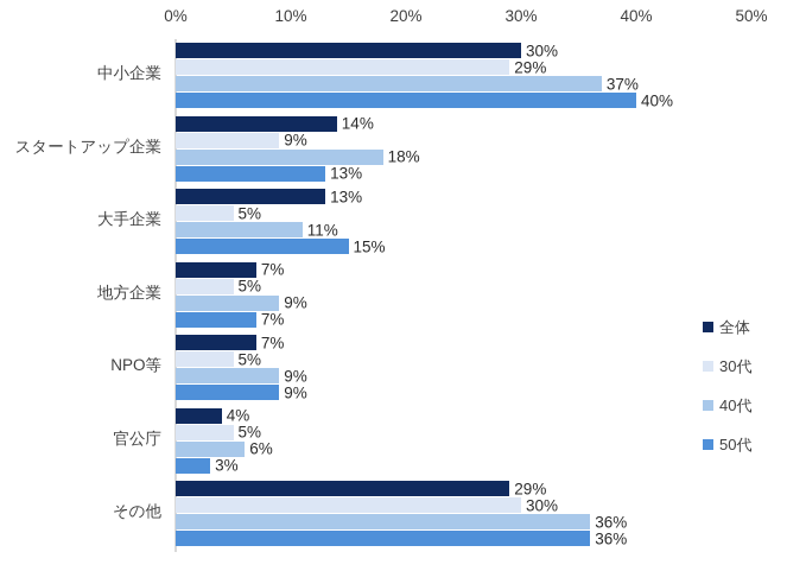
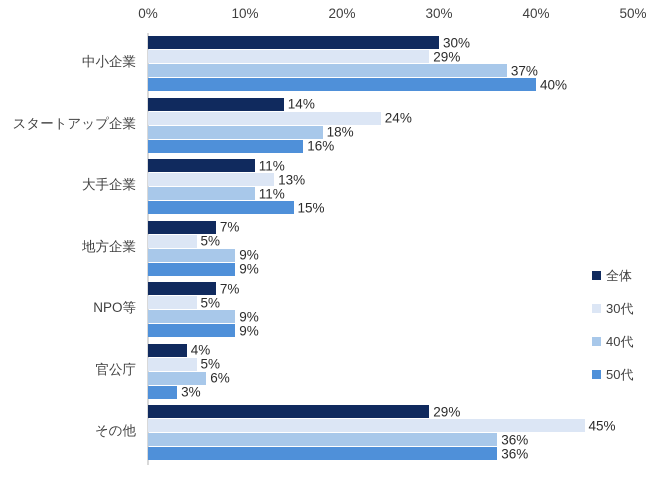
30代/スタートアップ企業: 9% -> 24%
50代/スタートアップ企業: 13% -> 16%
全体/大手企業: 13% -> 11%
30代/大手企業: 5% -> 13%
50代/地方企業: 7% -> 9%
30代/その他: 30% -> 45%
